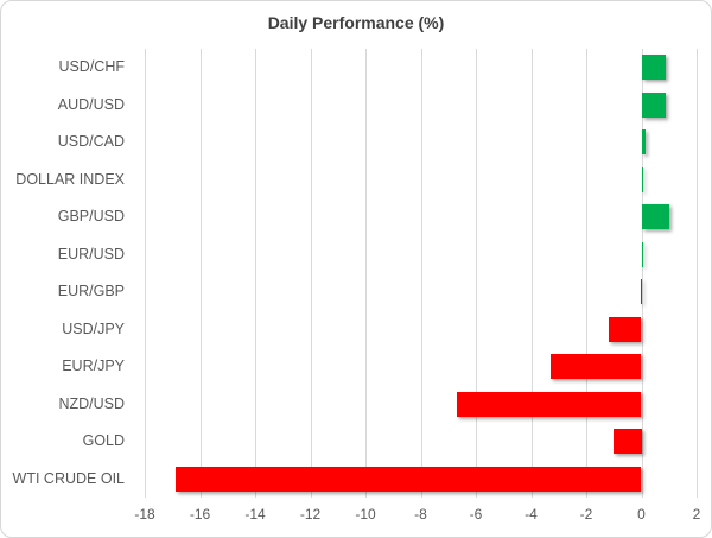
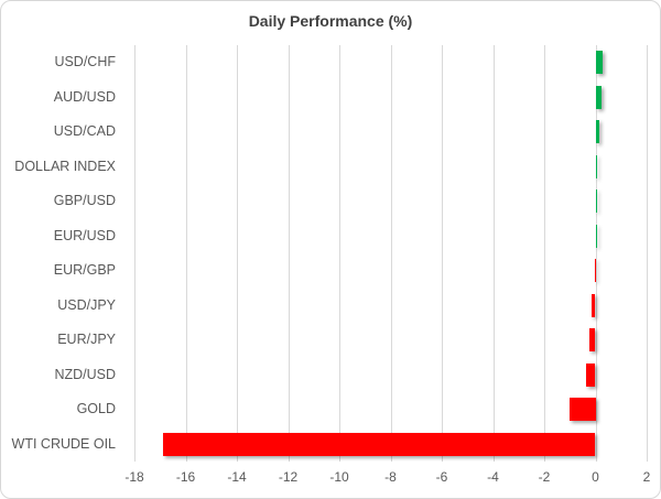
USD/CHF: 0.9 -> 0.3
AUD/USD: 0.9 -> 0.2
GBP/USD: 1.0 -> 0.1
USD/JPY: -1.2 -> -0.1
EUR/JPY: -3.3 -> -0.2
NZD/USD: -6.7 -> -0.4
